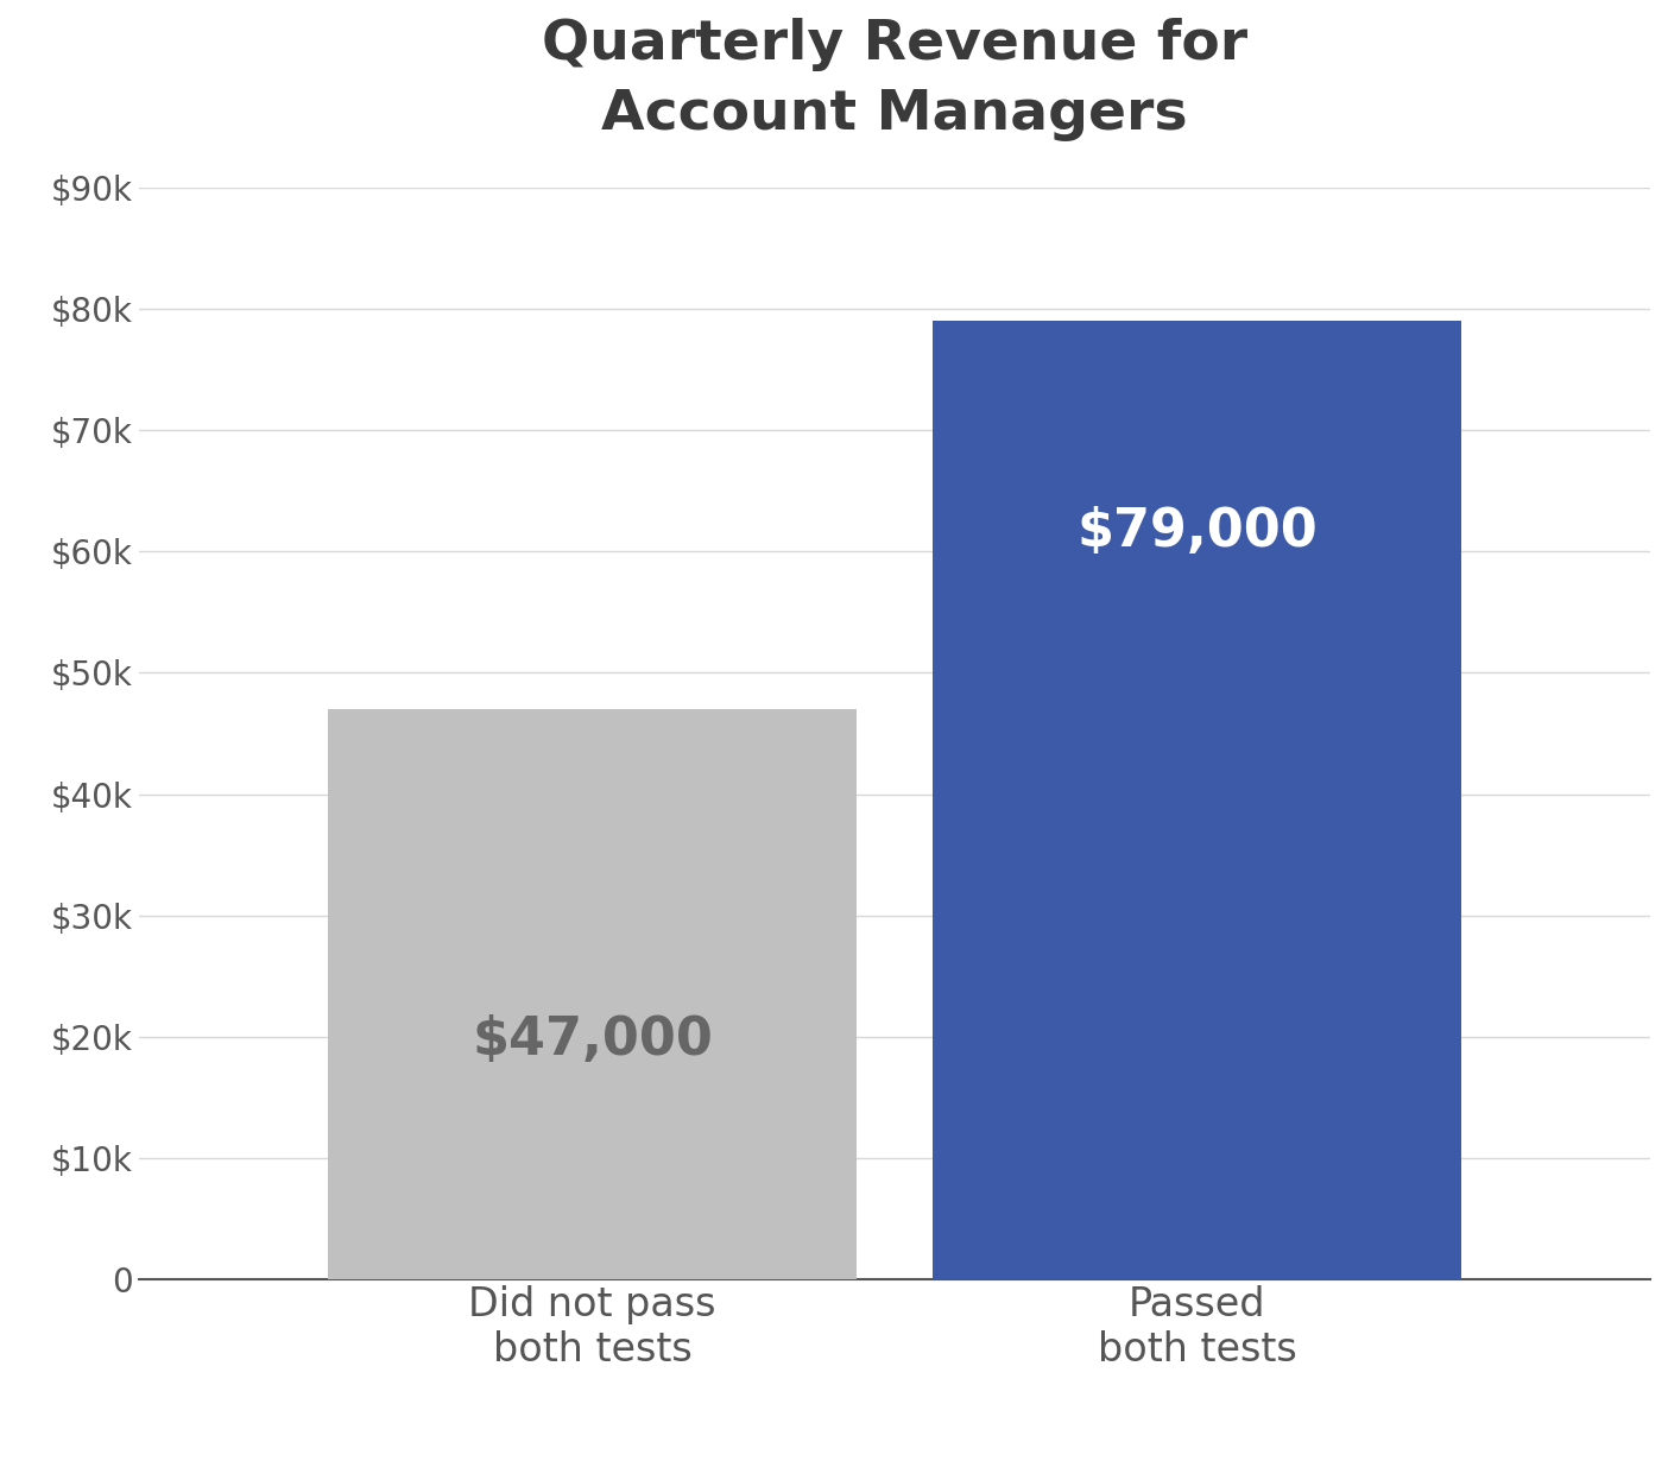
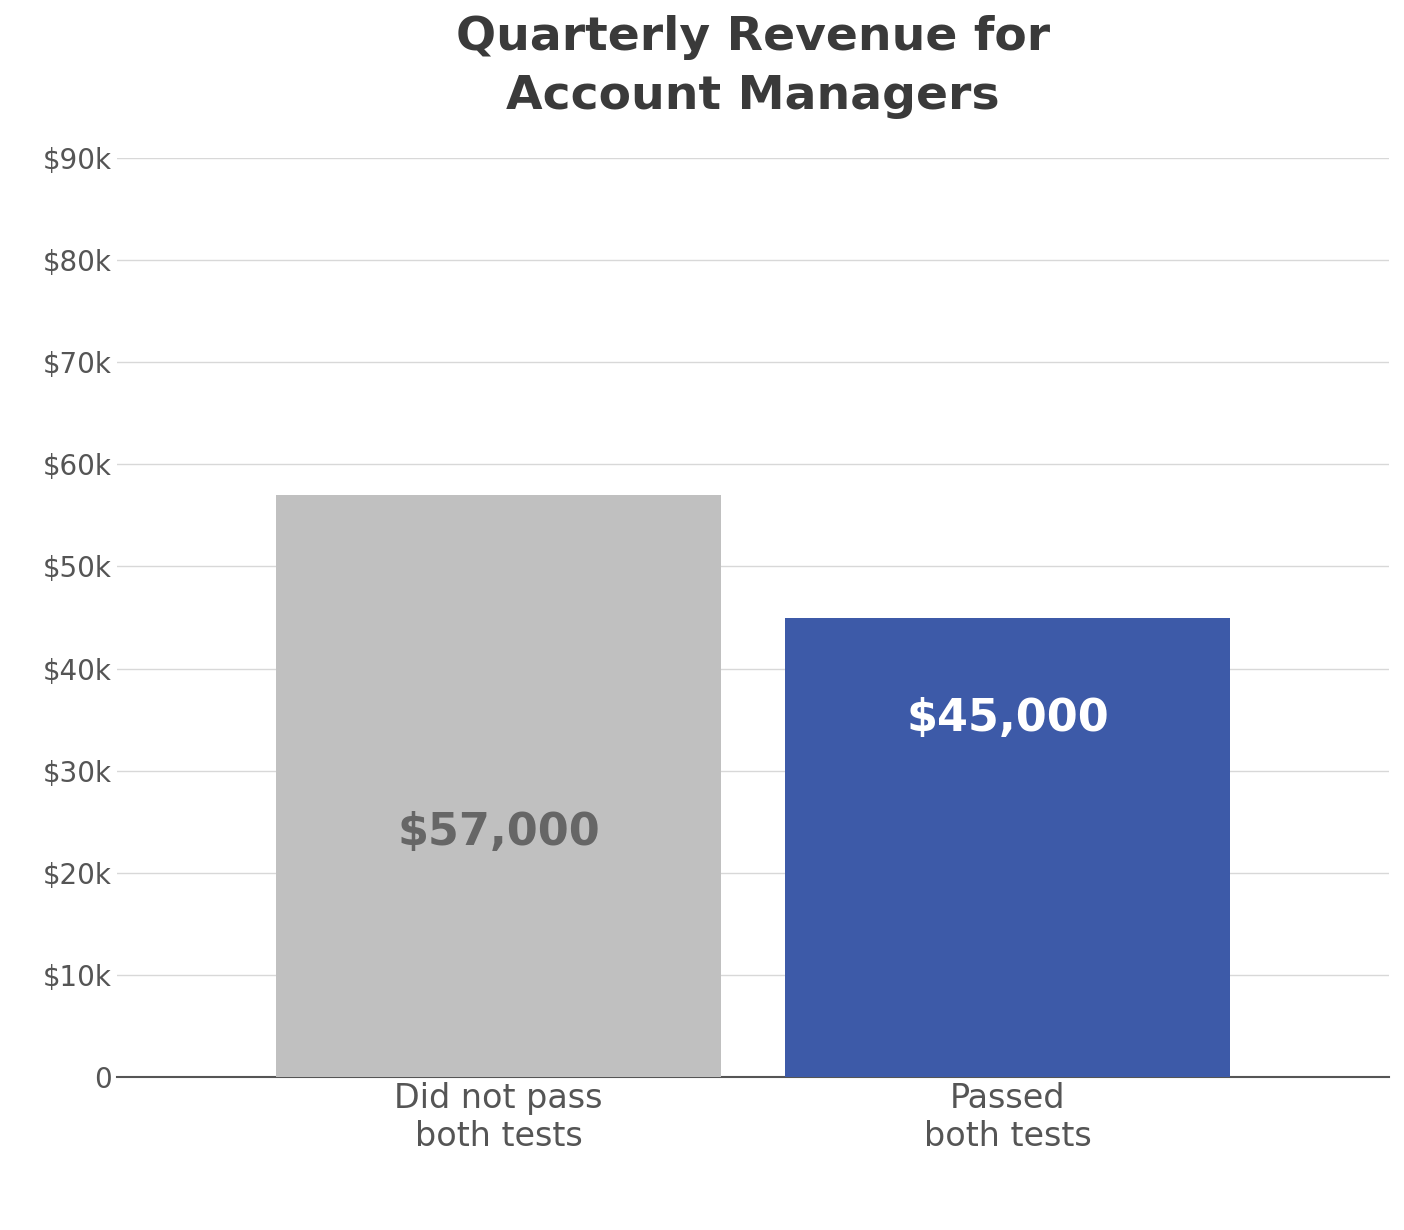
Did not pass both tests: $47,000 -> $57,000
Passed both tests: $79,000 -> $45,000
